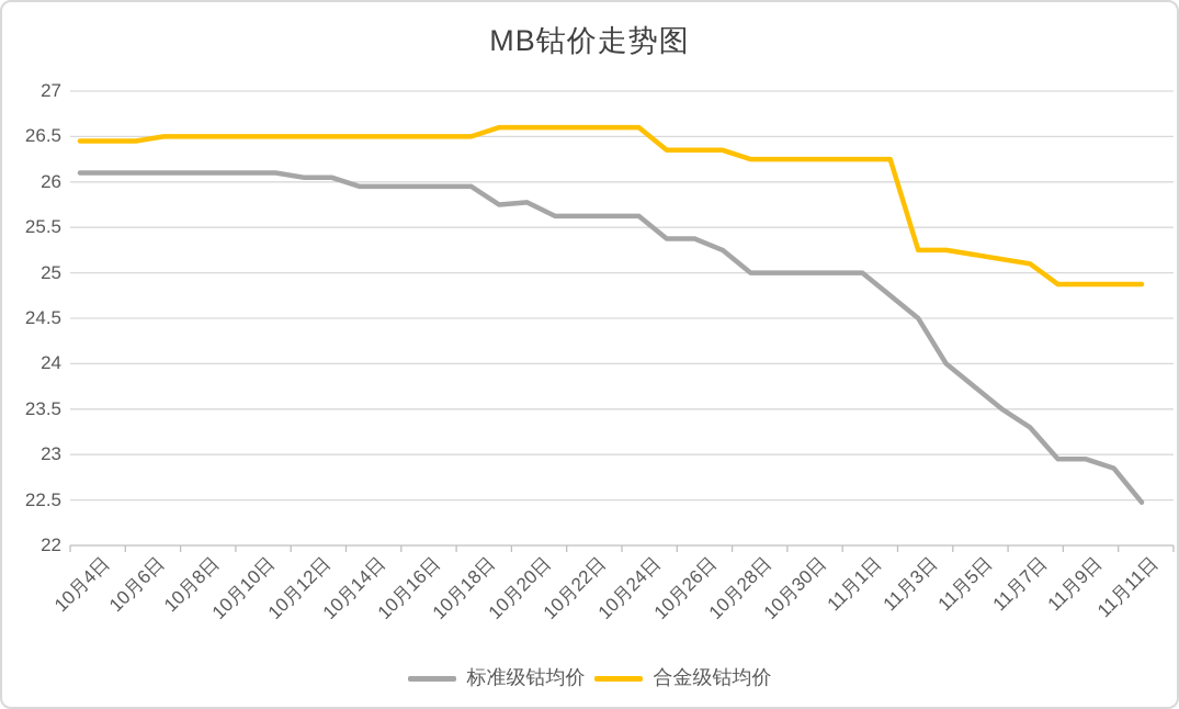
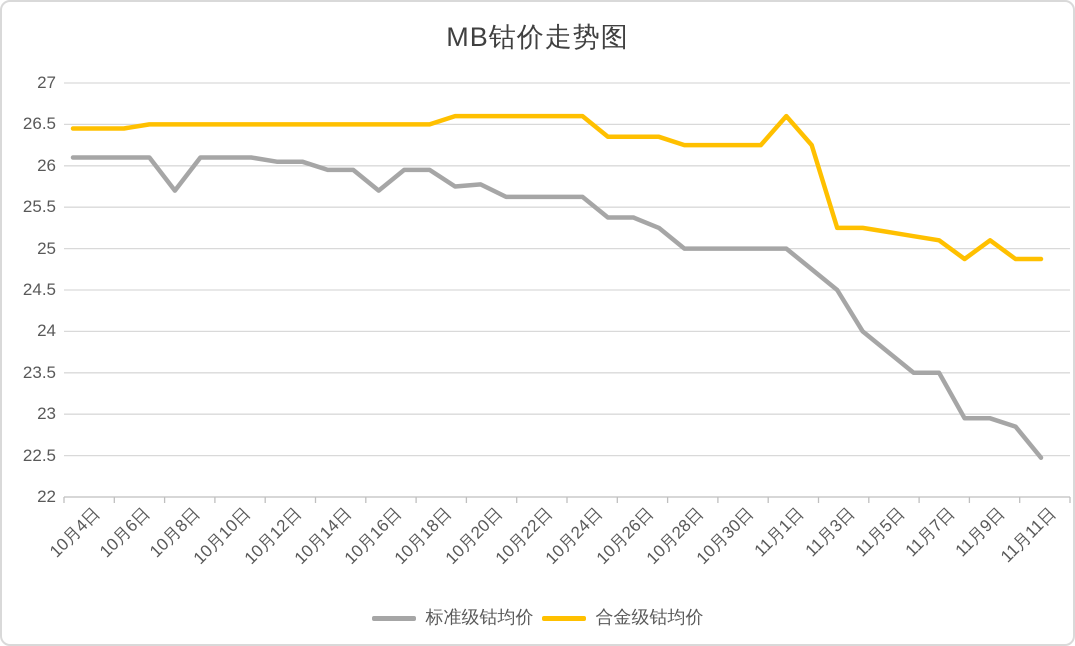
标准级钴均价/10月8日: 26.1 -> 25.7
标准级钴均价/10月16日: 25.9 -> 25.7
合金级钴均价/11月1日: 26.2 -> 26.6
标准级钴均价/11月7日: 23.3 -> 23.5
合金级钴均价/11月9日: 24.9 -> 25.1
